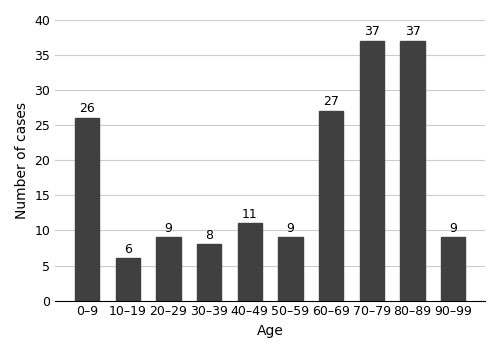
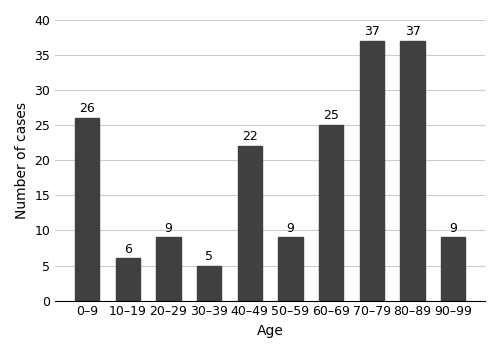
30–39: 8 -> 5
40–49: 11 -> 22
60–69: 27 -> 25
